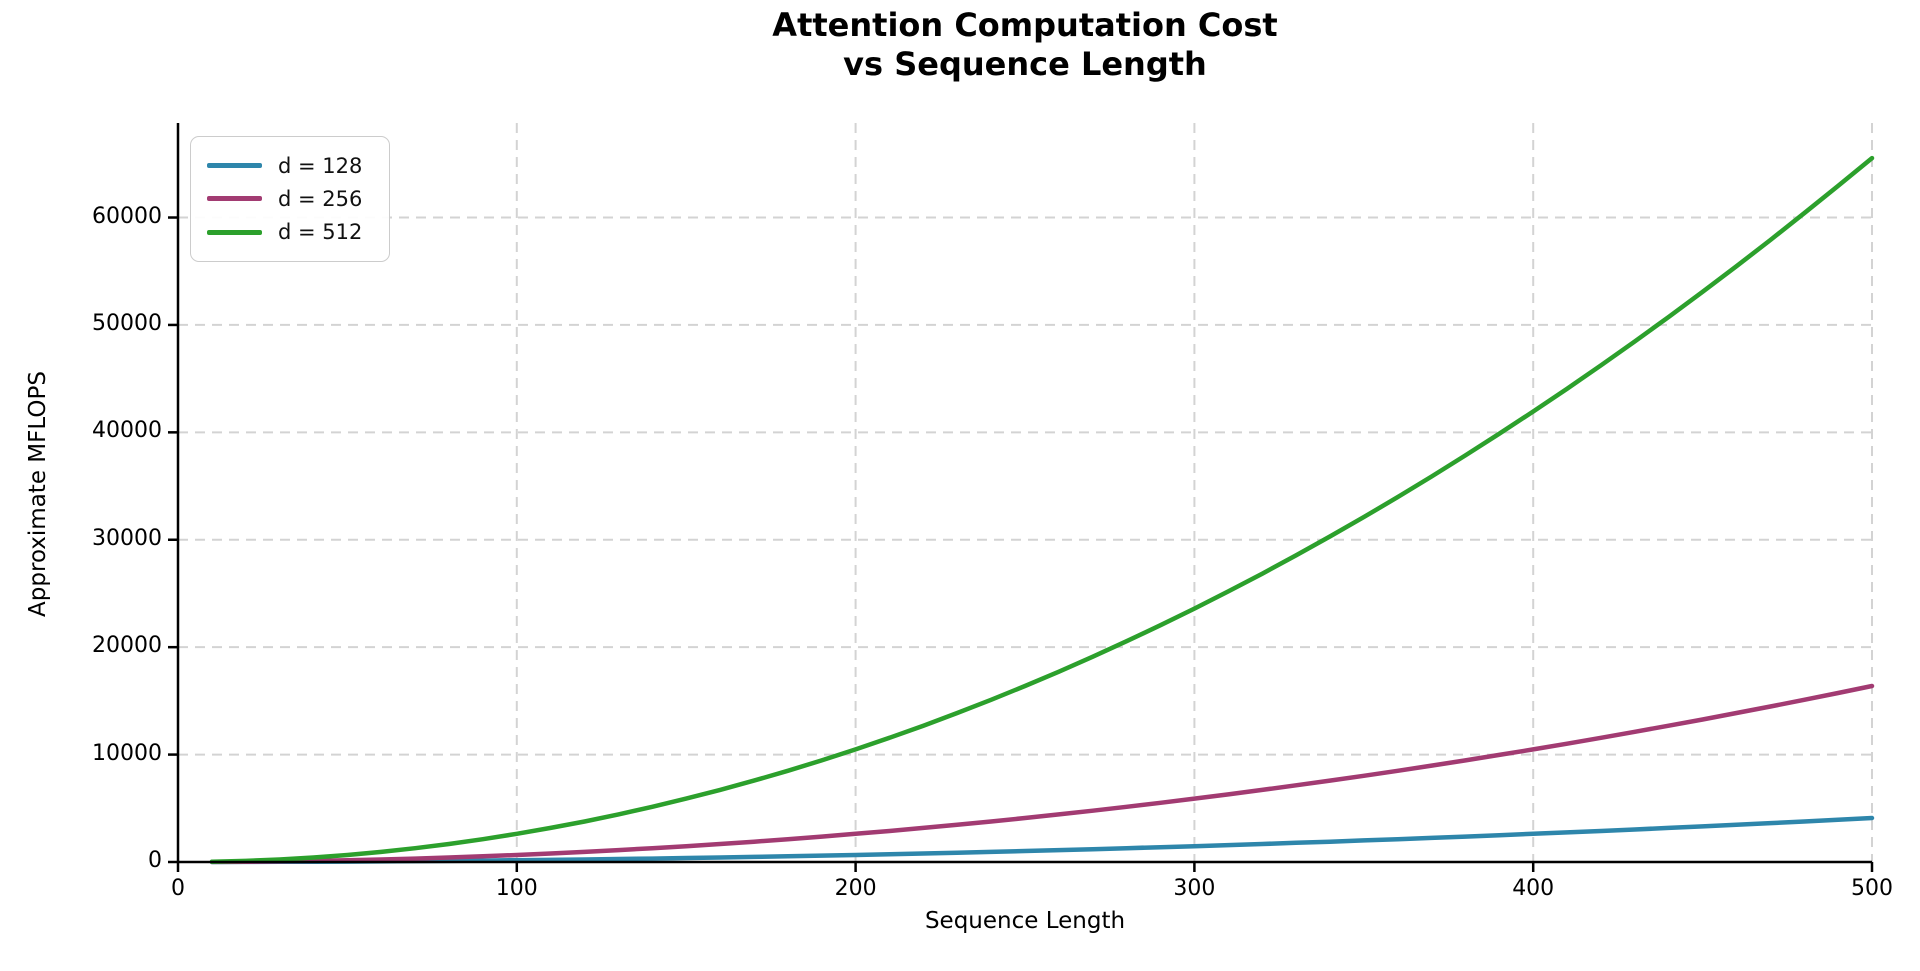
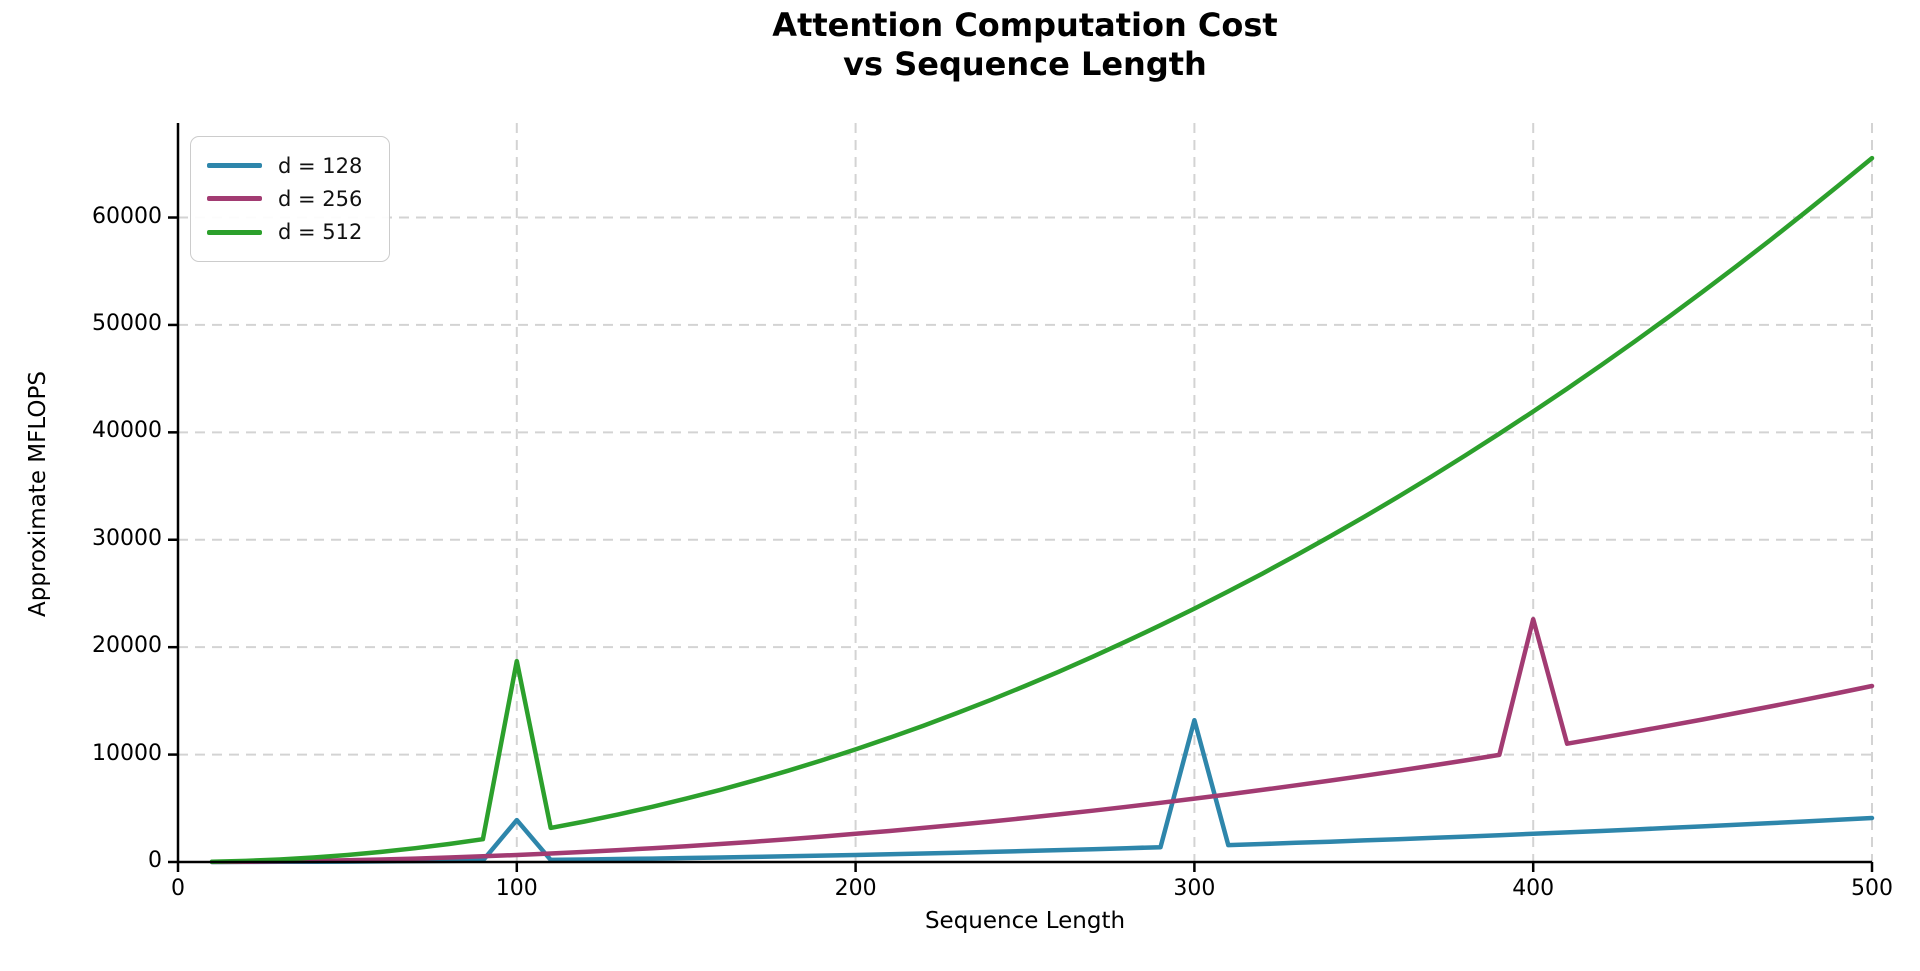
d = 128/100: 200 -> 3900
d = 512/100: 2600 -> 18700
d = 128/300: 1500 -> 13200
d = 256/400: 10500 -> 22600
